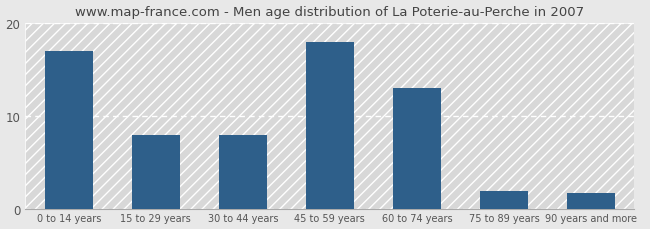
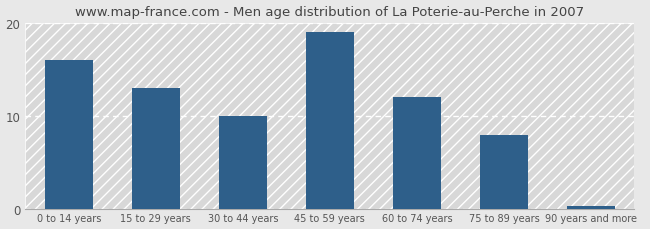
0 to 14 years: 17.0 -> 16.0
15 to 29 years: 8.0 -> 13.0
30 to 44 years: 8.0 -> 10.0
45 to 59 years: 18.0 -> 19.0
60 to 74 years: 13.0 -> 12.0
75 to 89 years: 2.0 -> 8.0
90 years and more: 1.8 -> 0.4
